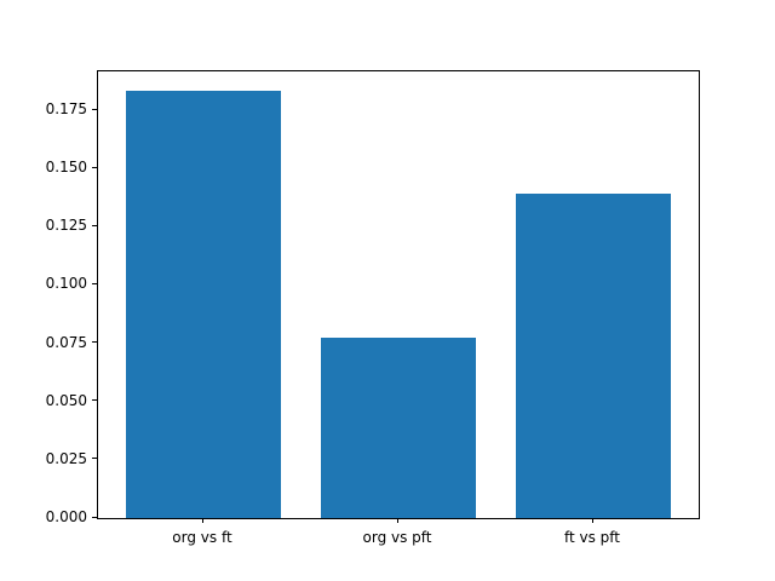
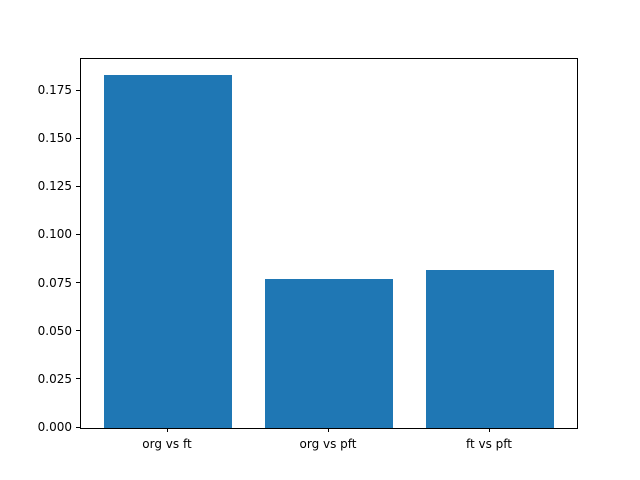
ft vs pft: 0.139 -> 0.082
